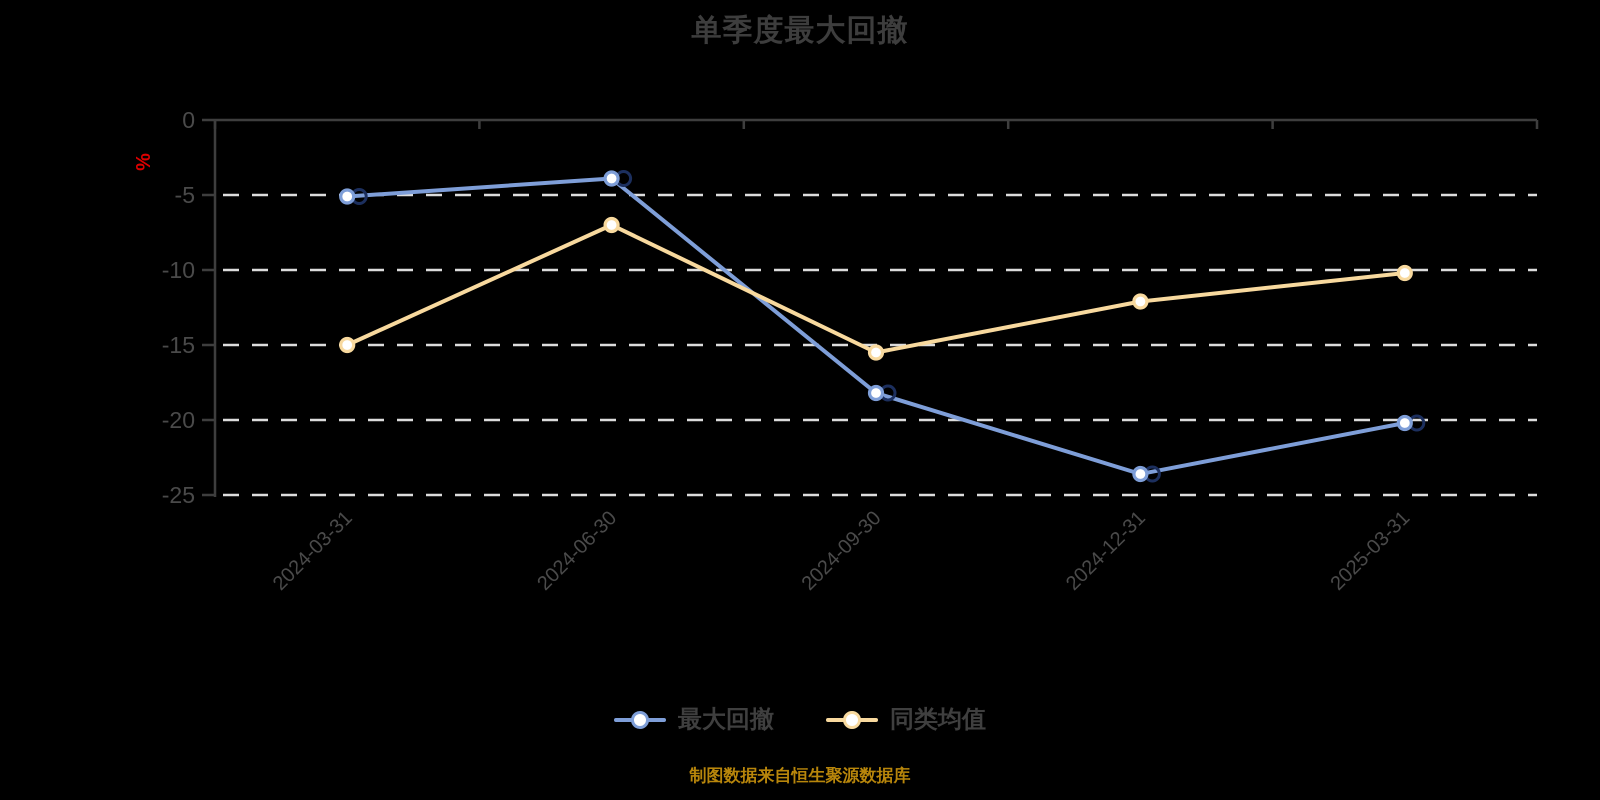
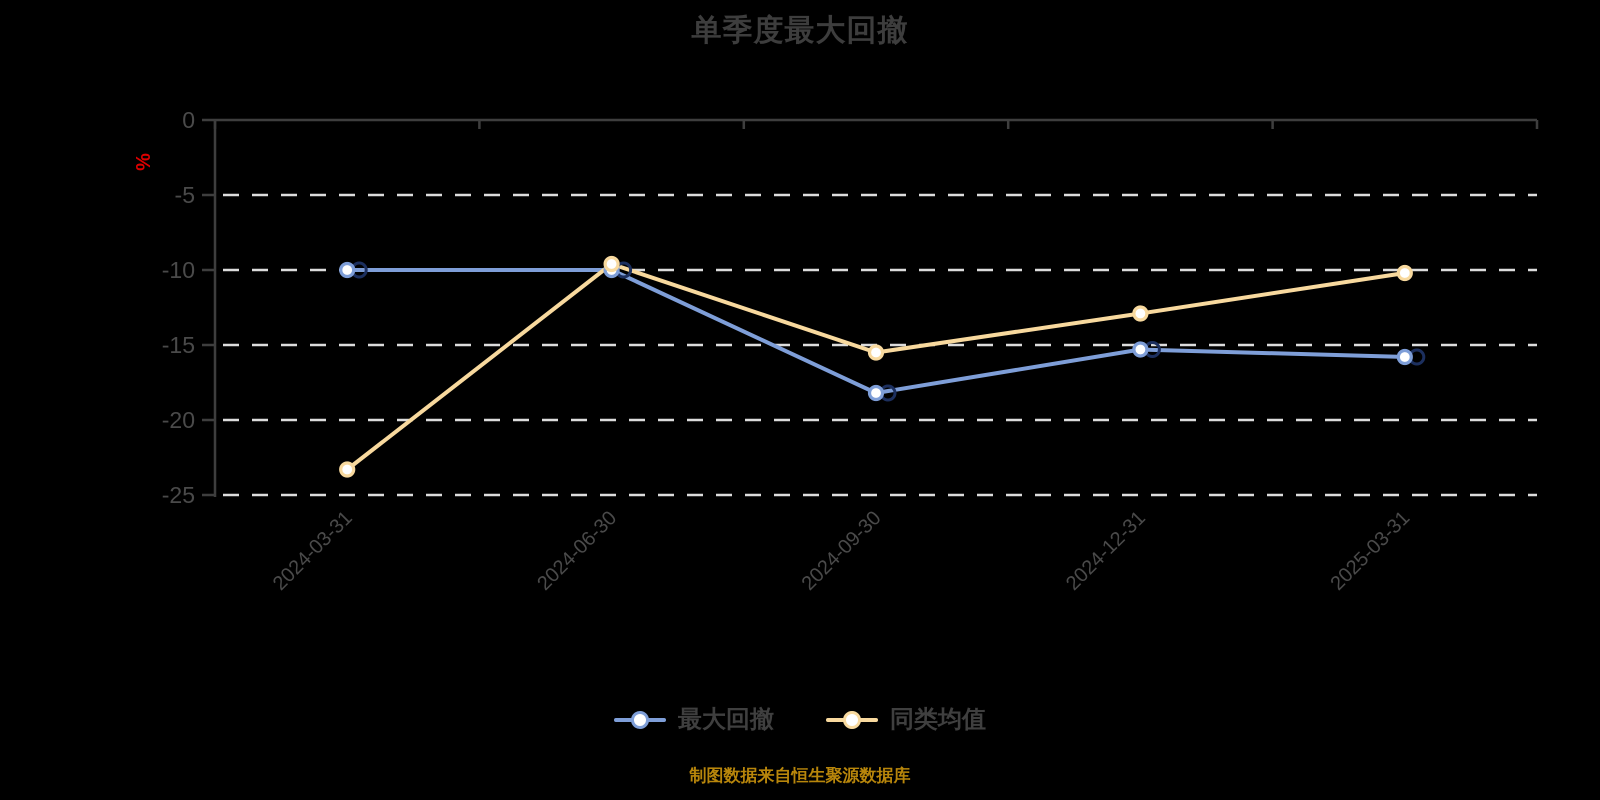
最大回撤/2024-03-31: -5.1 -> -10.0
同类均值/2024-03-31: -15.0 -> -23.3
最大回撤/2024-06-30: -3.9 -> -10.0
同类均值/2024-06-30: -7.0 -> -9.6
最大回撤/2024-12-31: -23.6 -> -15.3
同类均值/2024-12-31: -12.1 -> -12.9
最大回撤/2025-03-31: -20.2 -> -15.8
